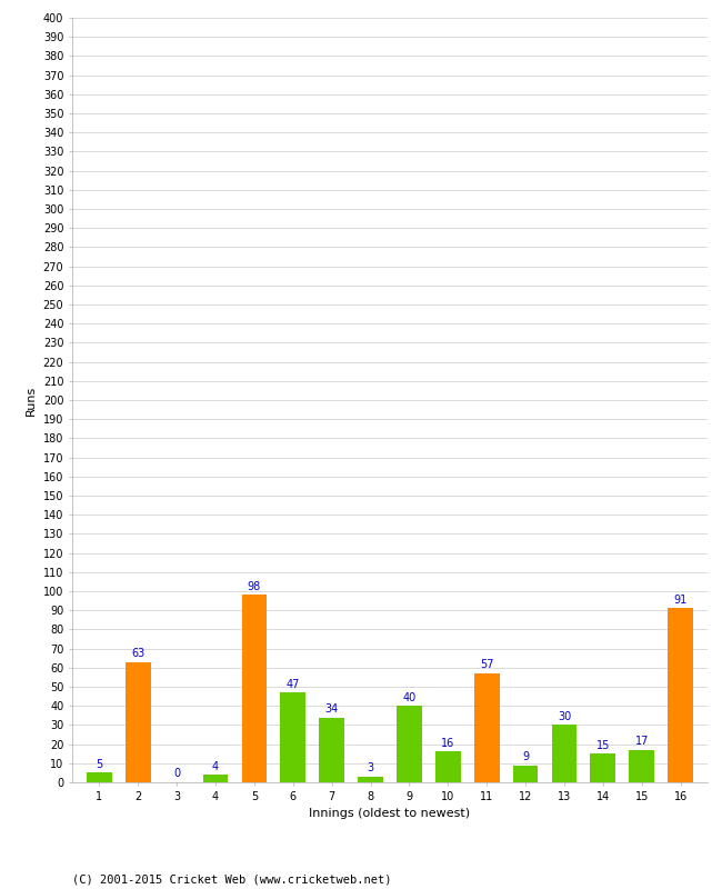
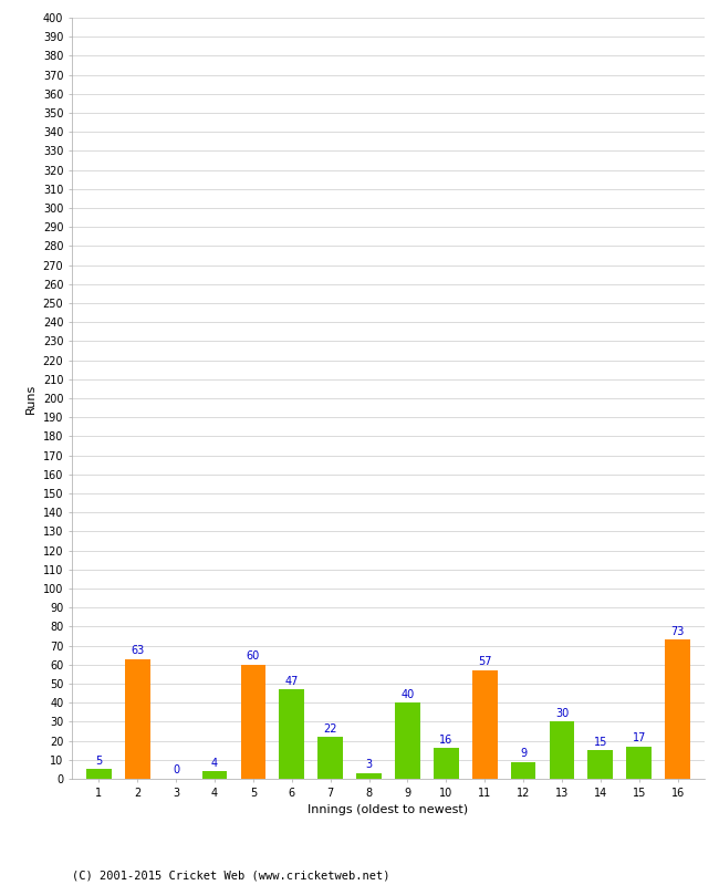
5: 98 -> 60
7: 34 -> 22
16: 91 -> 73
